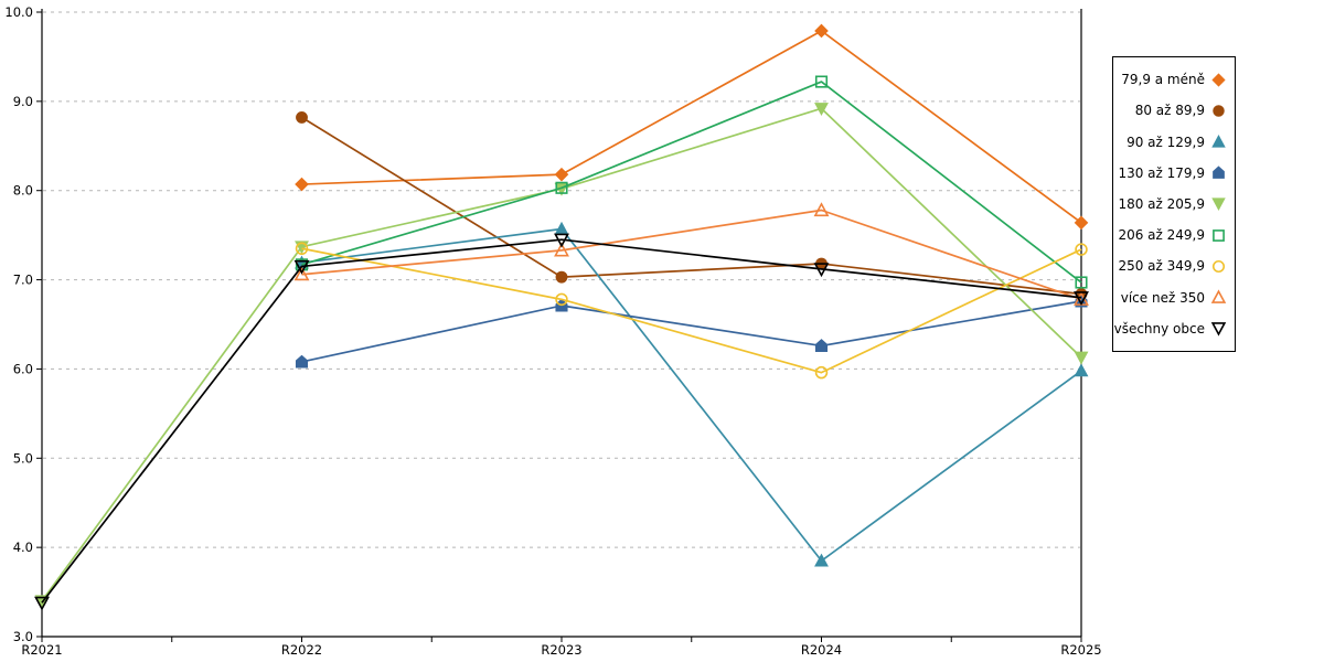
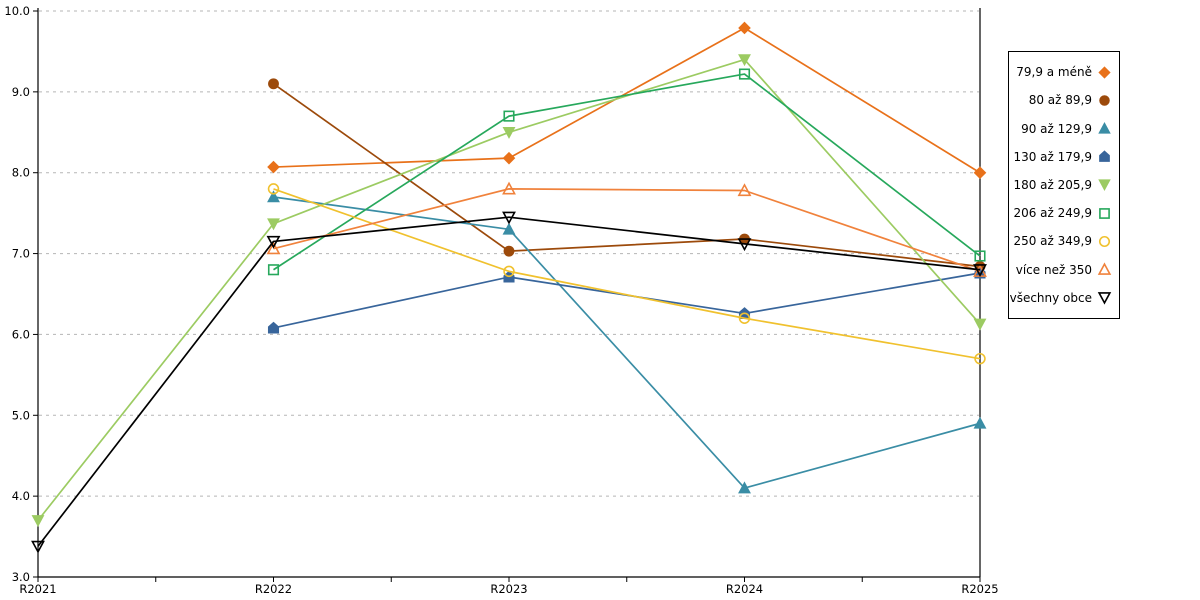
180 až 205,9/R2021: 3.4 -> 3.7
80 až 89,9/R2022: 8.8 -> 9.1
90 až 129,9/R2022: 7.2 -> 7.7
206 až 249,9/R2022: 7.2 -> 6.8
250 až 349,9/R2022: 7.3 -> 7.8
90 až 129,9/R2023: 7.6 -> 7.3
180 až 205,9/R2023: 8.0 -> 8.5
206 až 249,9/R2023: 8.0 -> 8.7
více než 350/R2023: 7.3 -> 7.8
90 až 129,9/R2024: 3.9 -> 4.1
180 až 205,9/R2024: 8.9 -> 9.4
250 až 349,9/R2024: 6.0 -> 6.2
79,9 a méně/R2025: 7.6 -> 8.0
90 až 129,9/R2025: 6.0 -> 4.9
250 až 349,9/R2025: 7.3 -> 5.7
